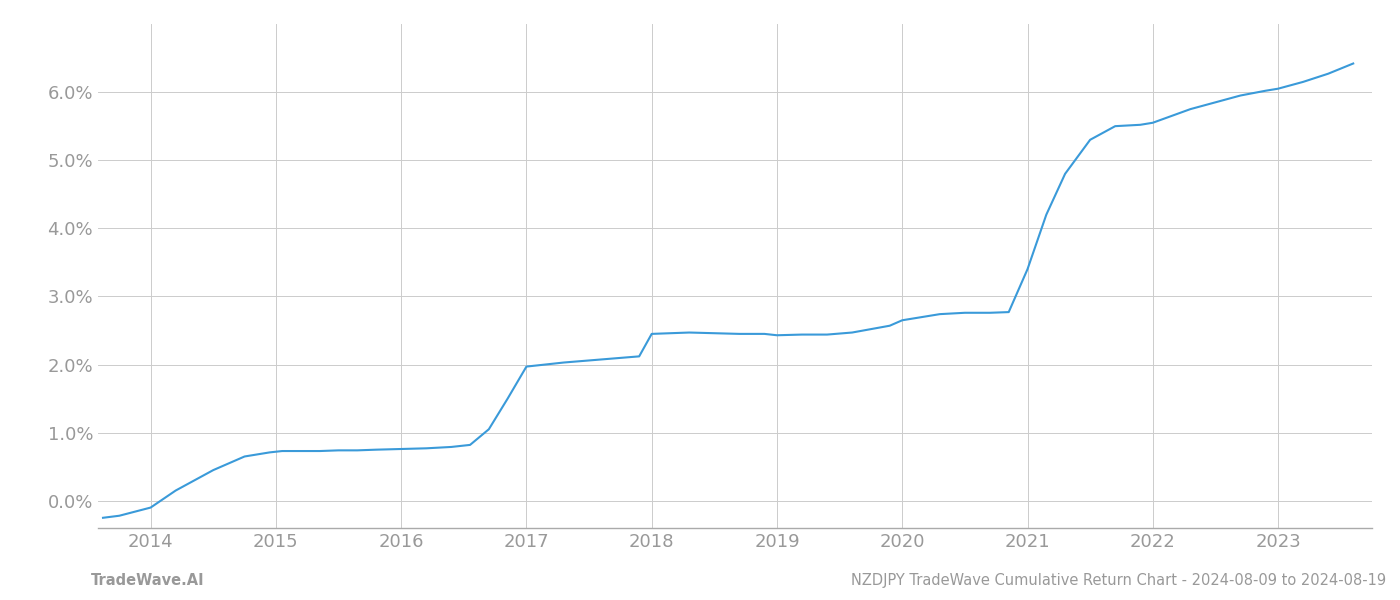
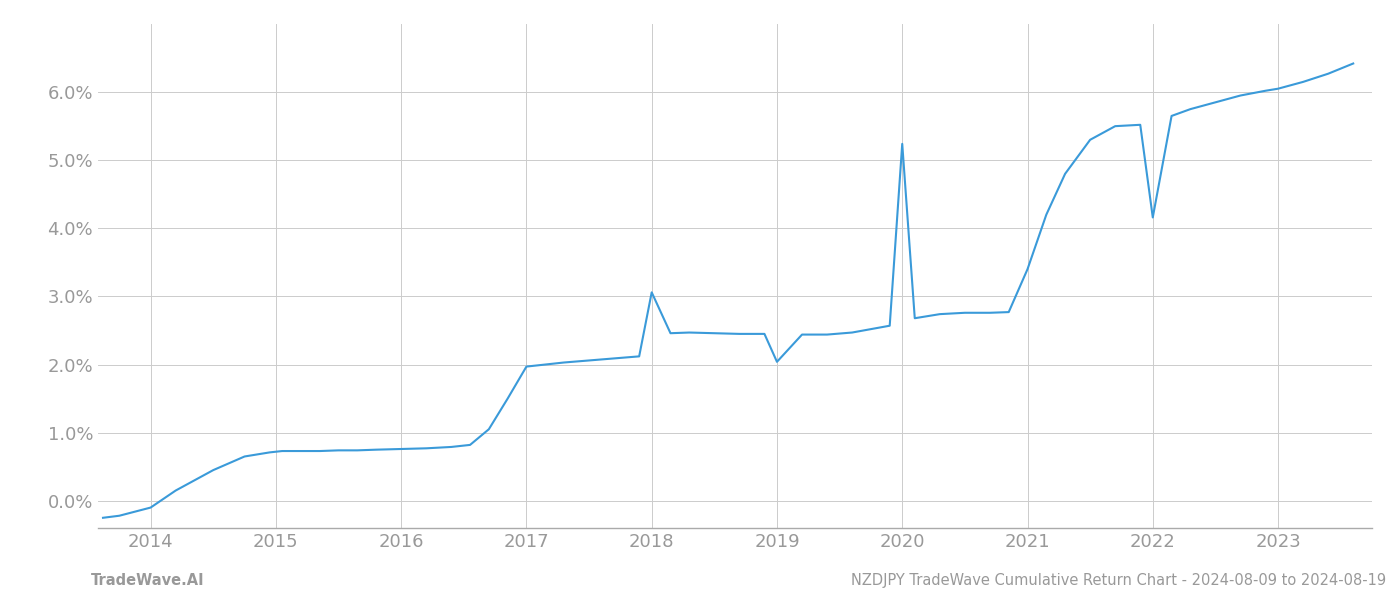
2018: 2.45% -> 3.06%
2019: 2.43% -> 2.04%
2020: 2.65% -> 5.24%
2022: 5.55% -> 4.16%
